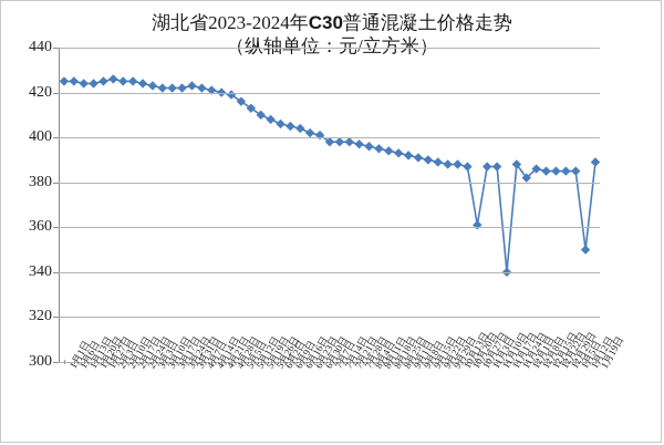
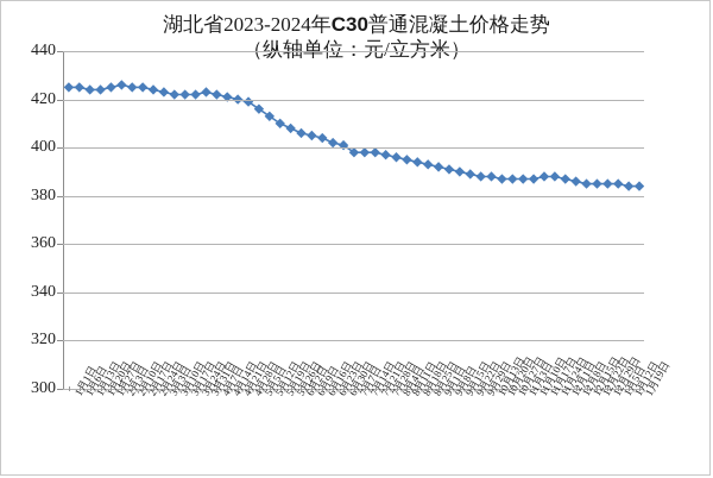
10月27日: 361 -> 387
11月17日: 340 -> 388
12月1日: 382 -> 387
1月12日: 350 -> 384
1月19日: 389 -> 384
